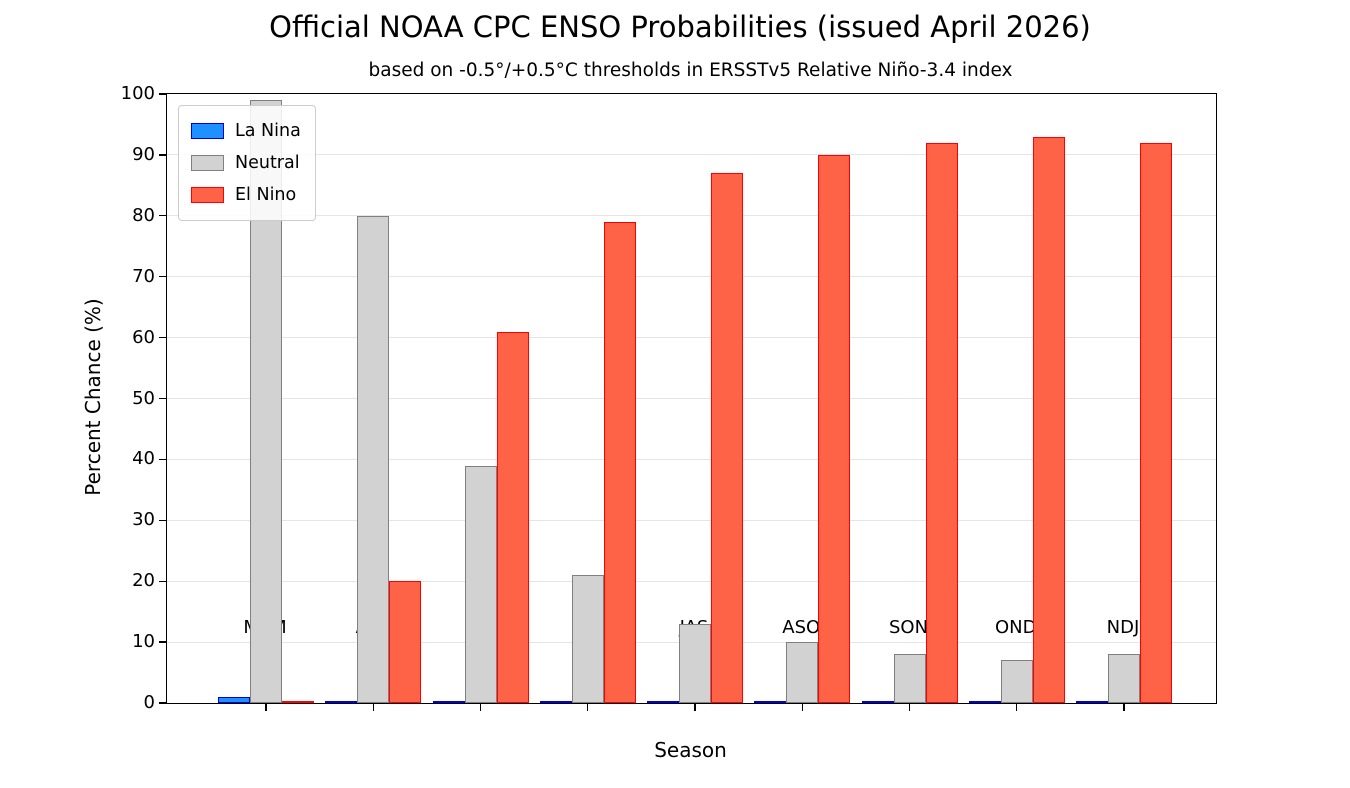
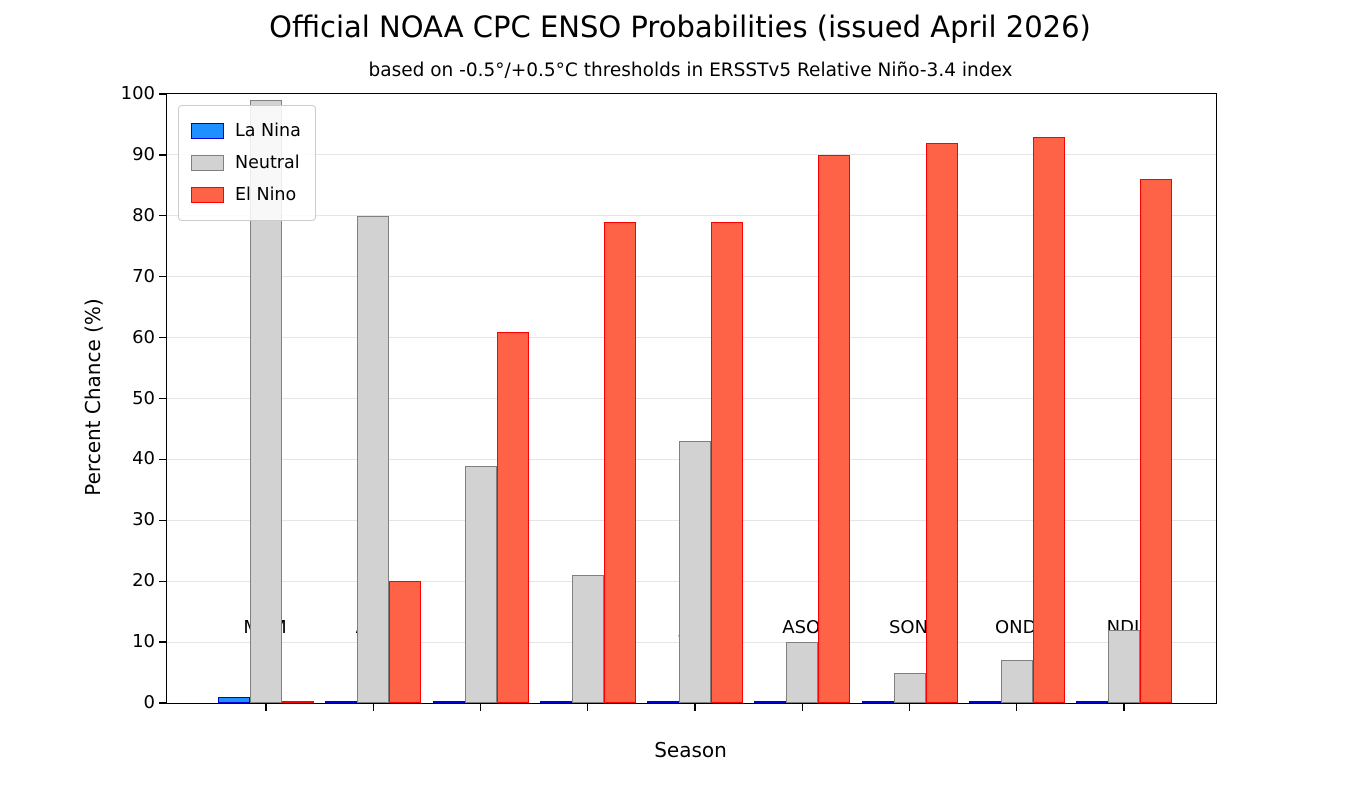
Neutral/JAS: 13 -> 43
El Nino/JAS: 87 -> 79
Neutral/SON: 8 -> 5
Neutral/NDJ: 8 -> 12
El Nino/NDJ: 92 -> 86
